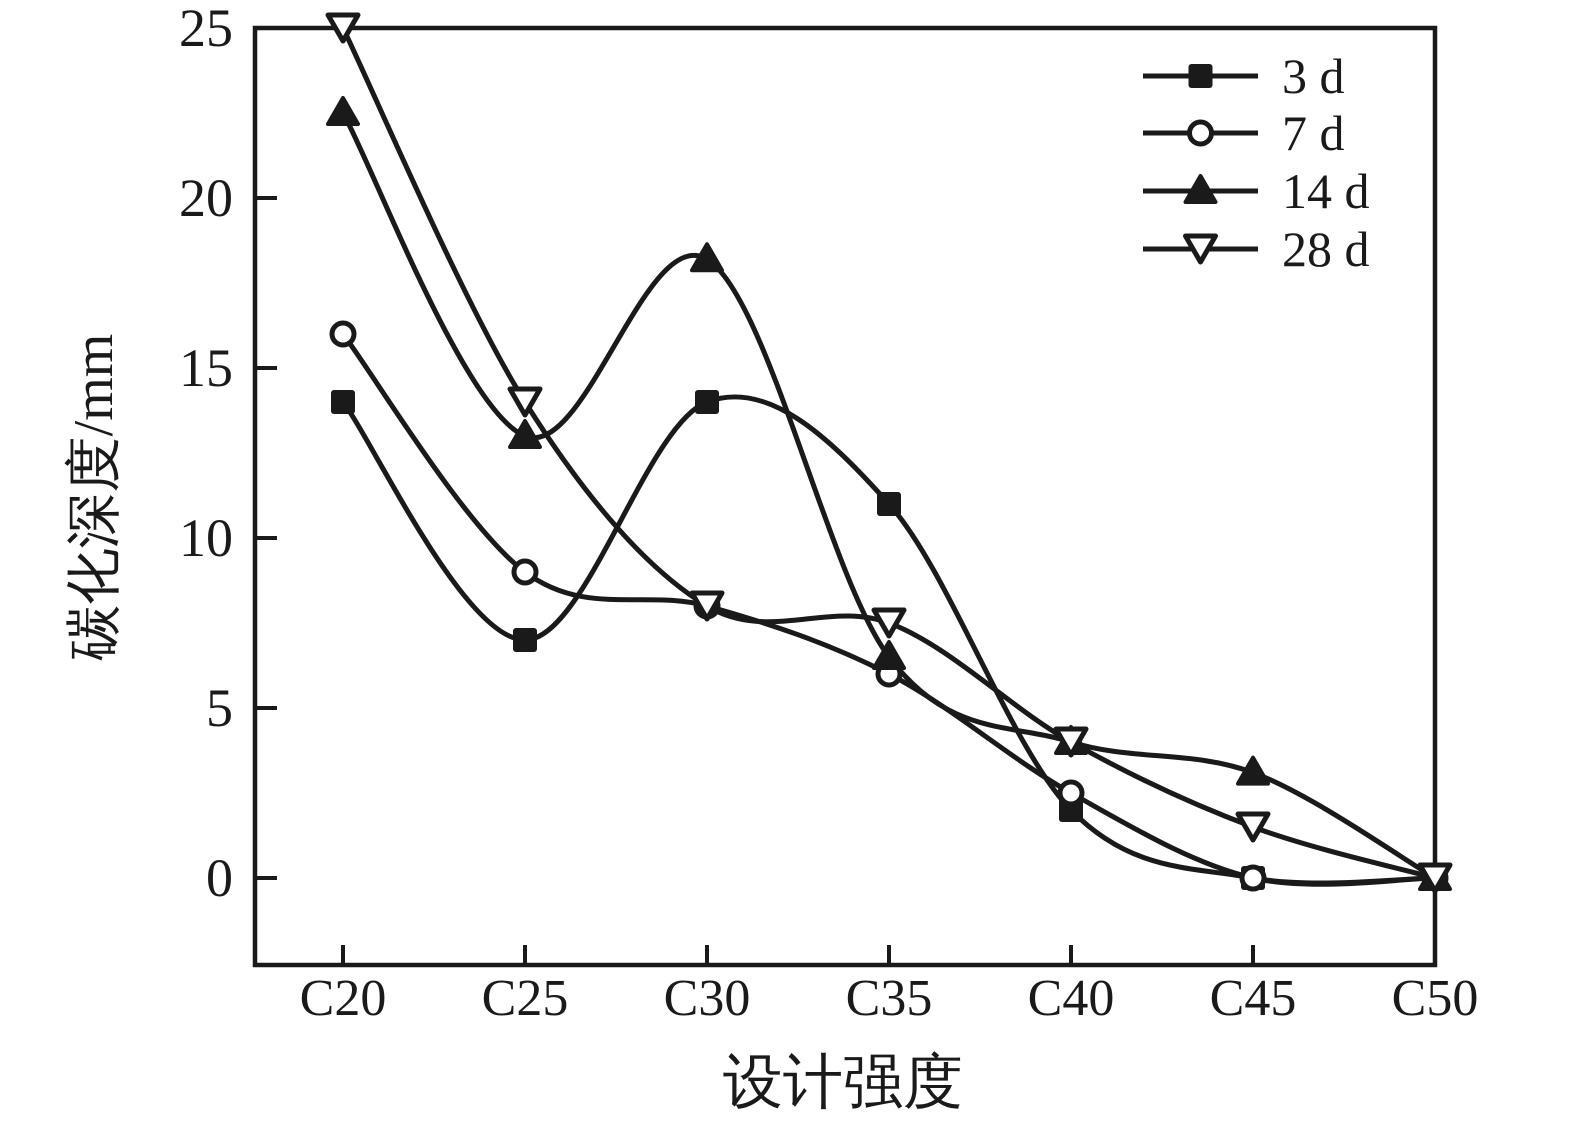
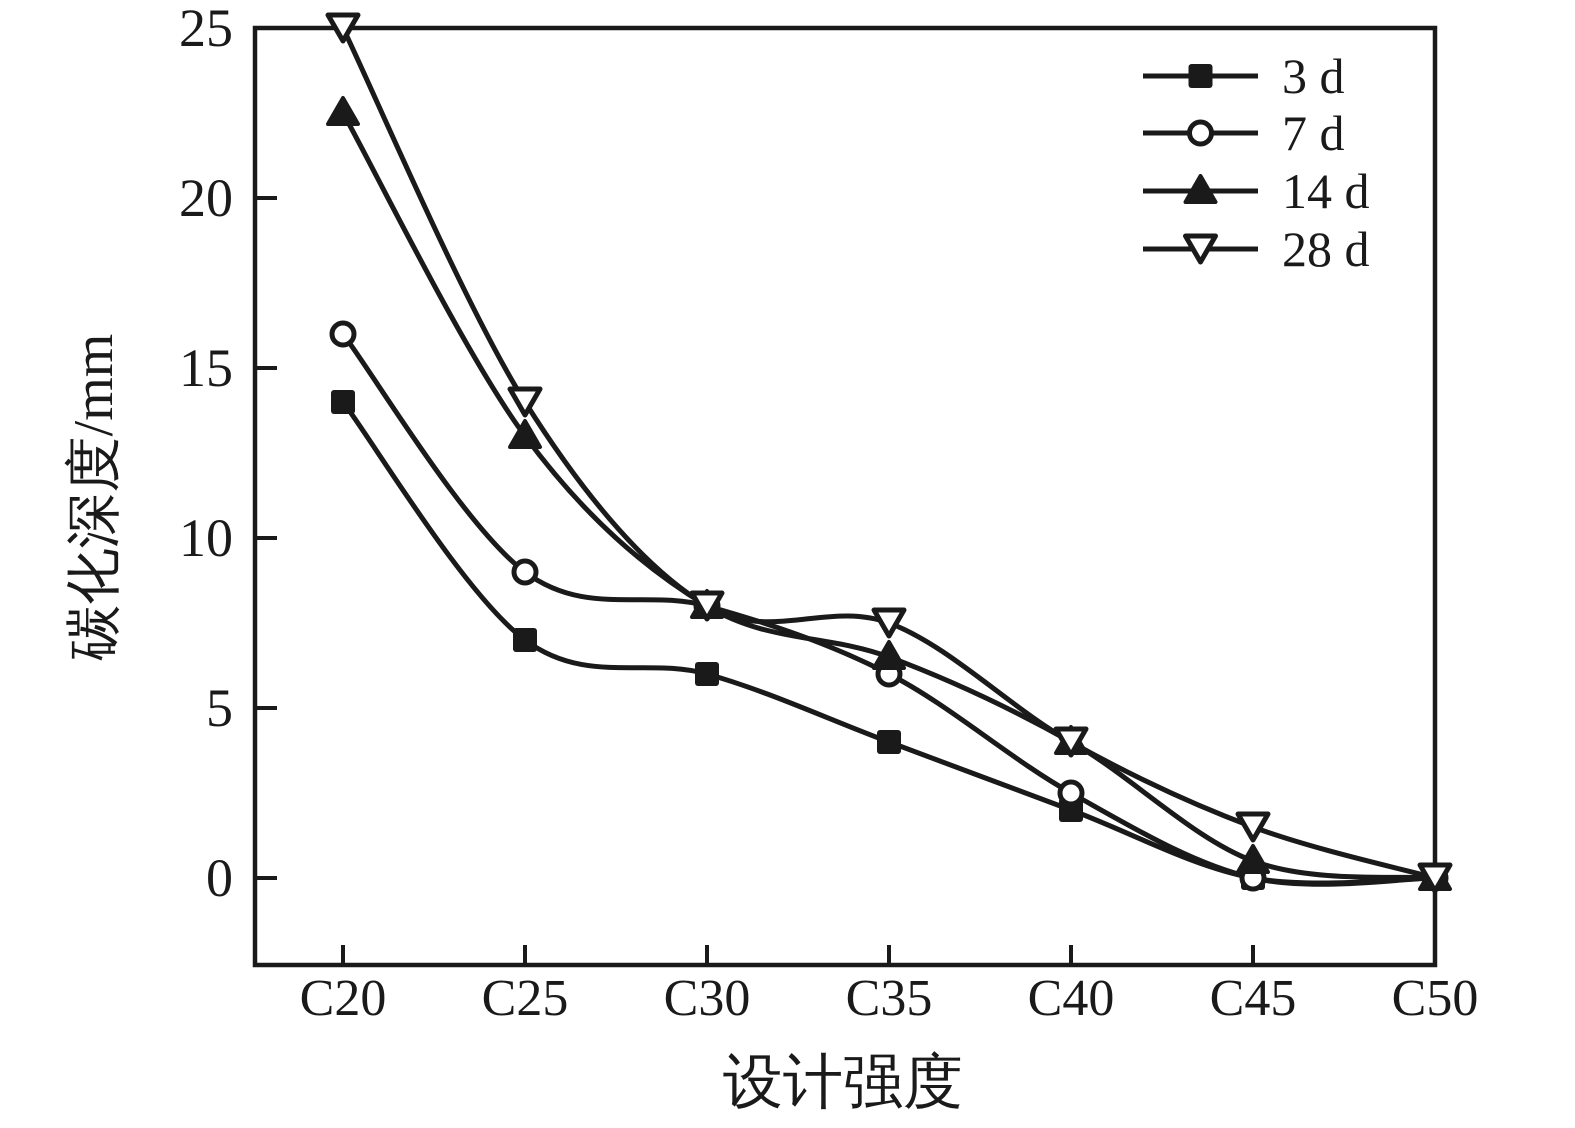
3 d/C30: 14 -> 6
14 d/C30: 18.2 -> 8.0
3 d/C35: 11 -> 4
14 d/C45: 3.1 -> 0.5
